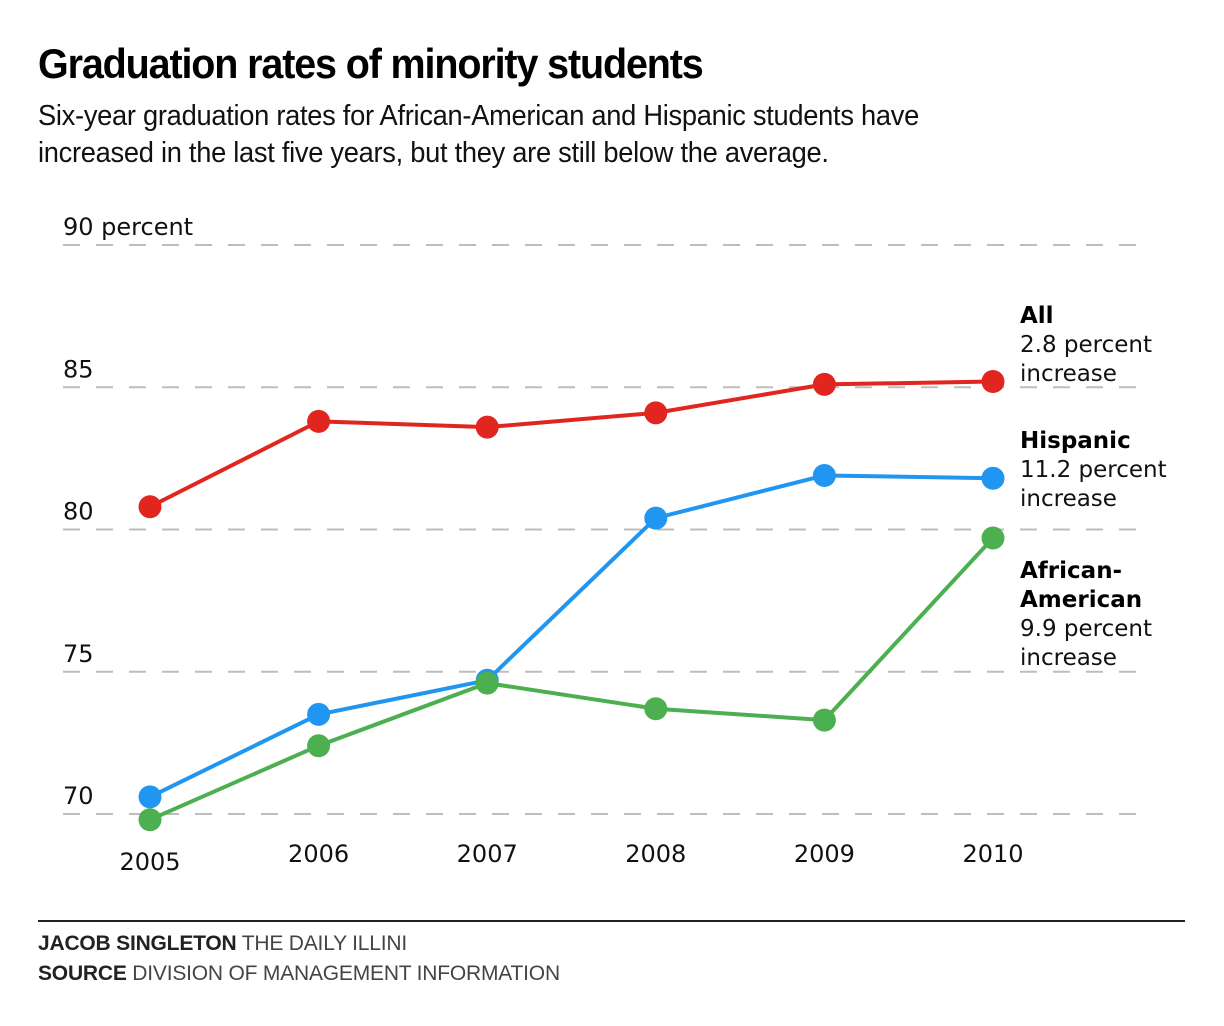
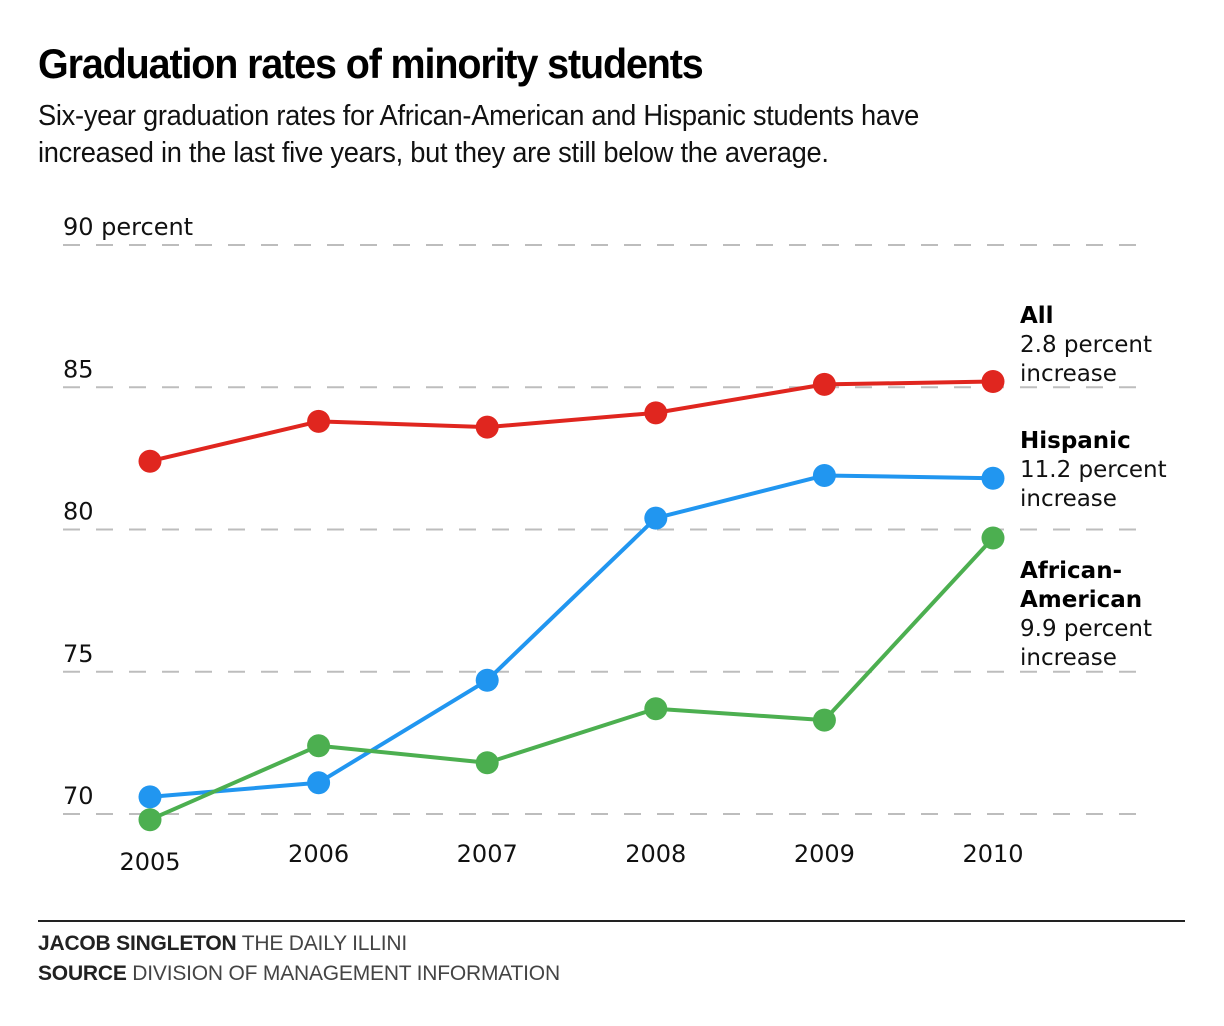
All/2005: 80.8 -> 82.4
Hispanic/2006: 73.5 -> 71.1
African-American/2007: 74.6 -> 71.8
